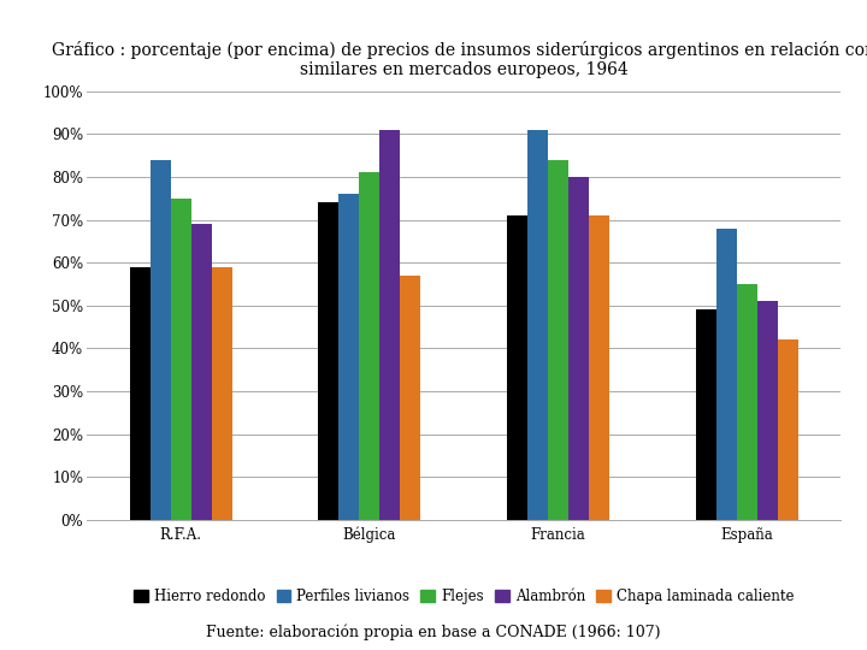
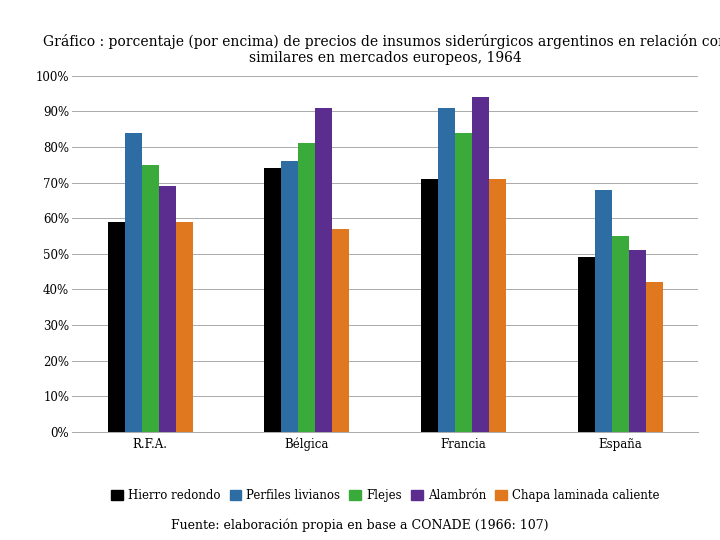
Alambrón/Francia: 80% -> 94%
